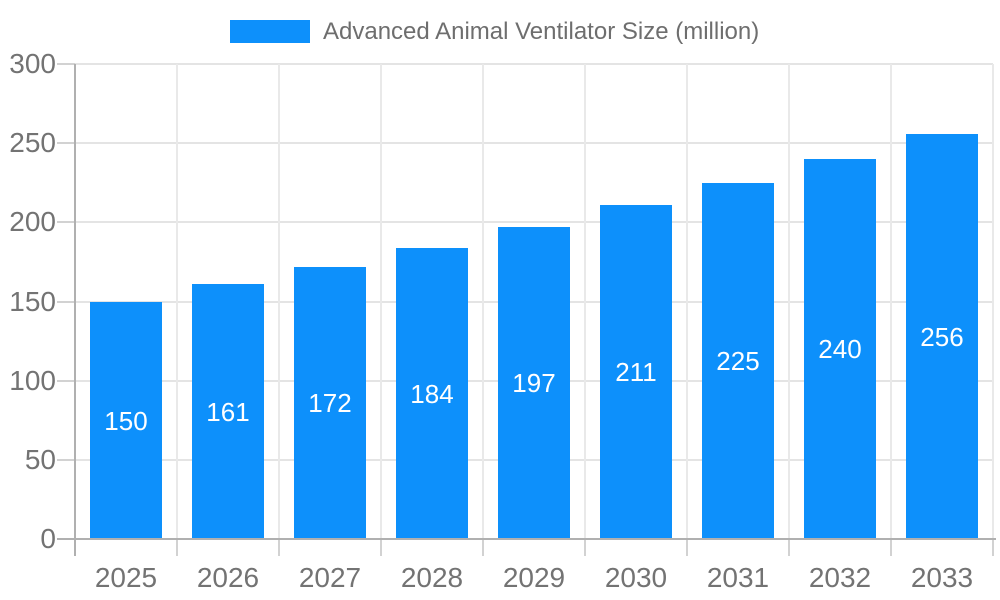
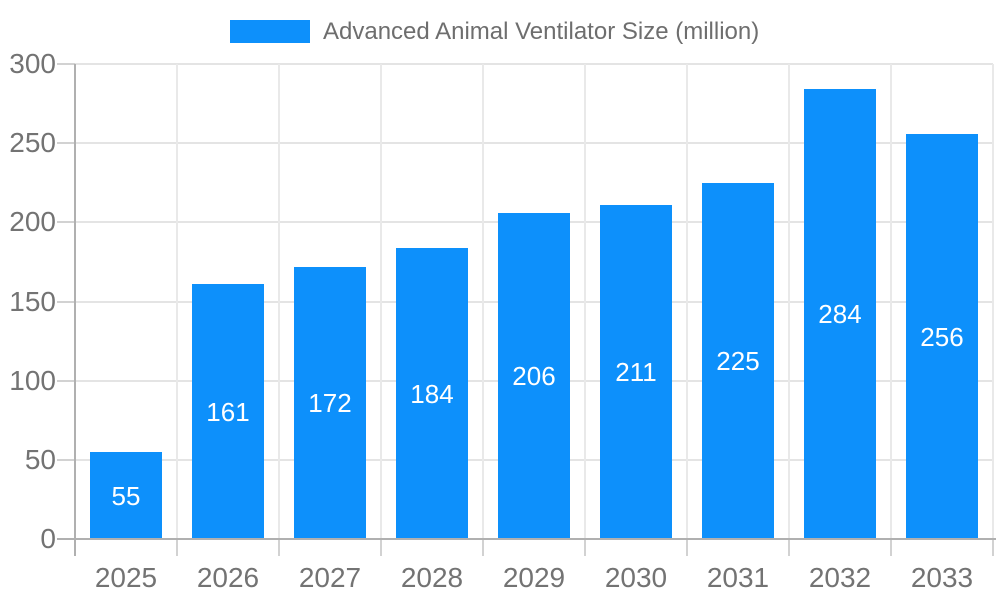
2025: 150 -> 55
2029: 197 -> 206
2032: 240 -> 284
